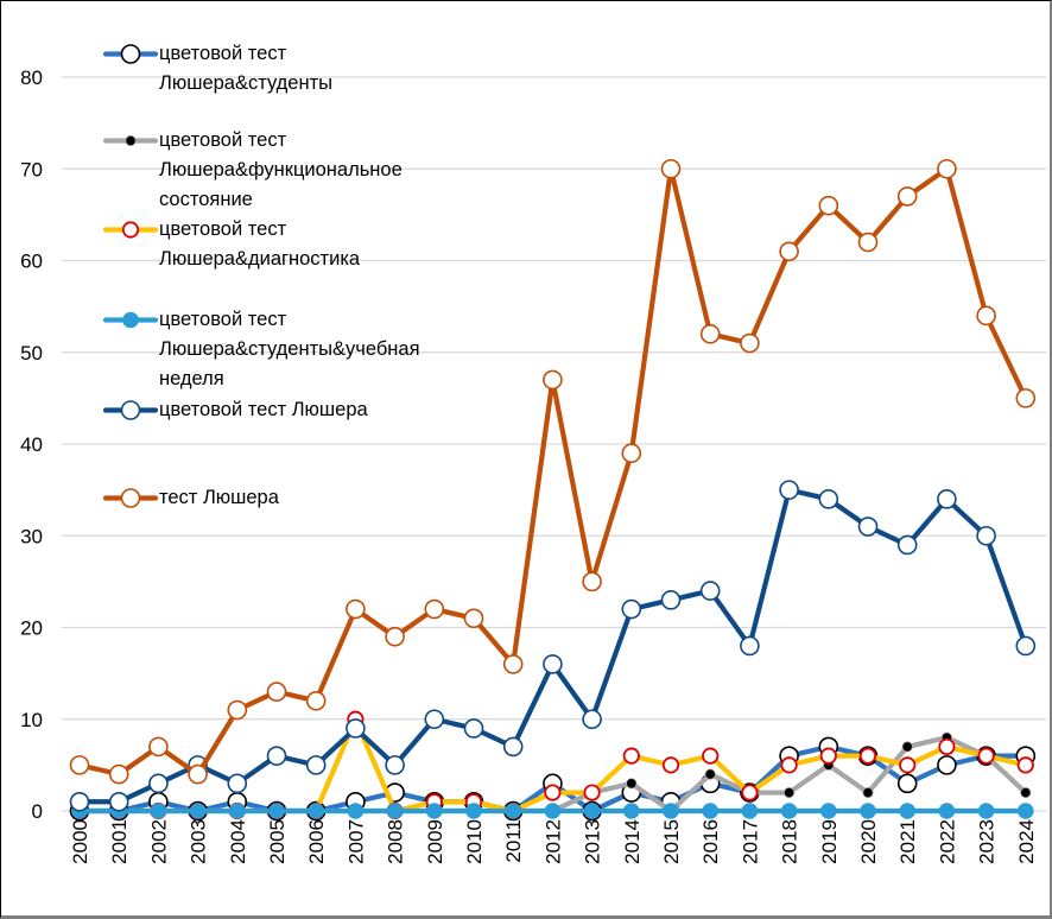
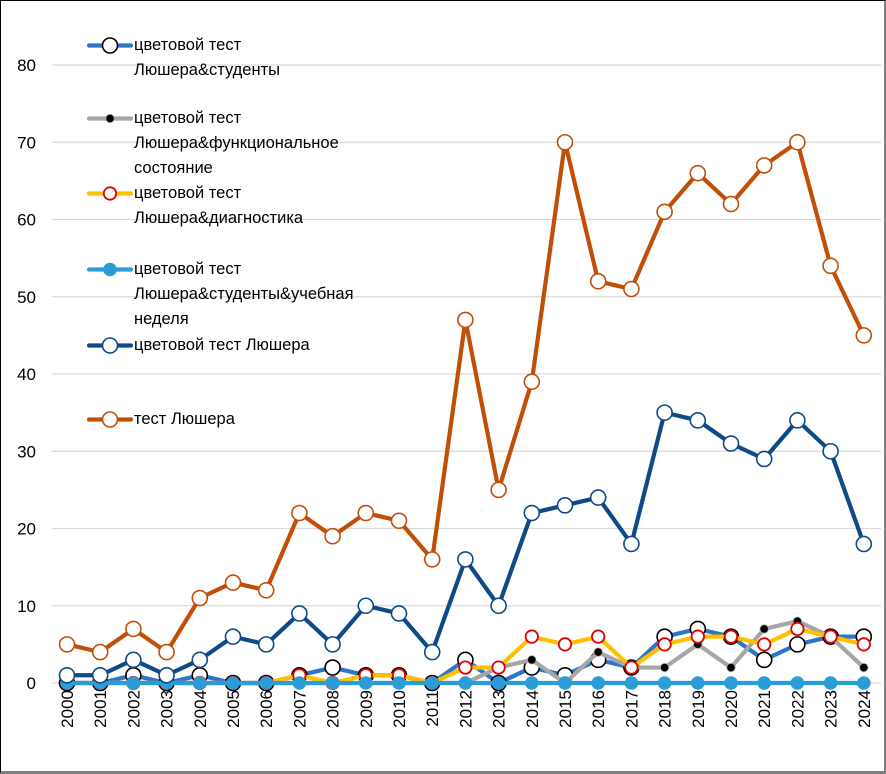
цветовой тест Люшера/2003: 5 -> 1
цветовой тест Люшера&диагностика/2007: 10 -> 1
цветовой тест Люшера/2011: 7 -> 4
